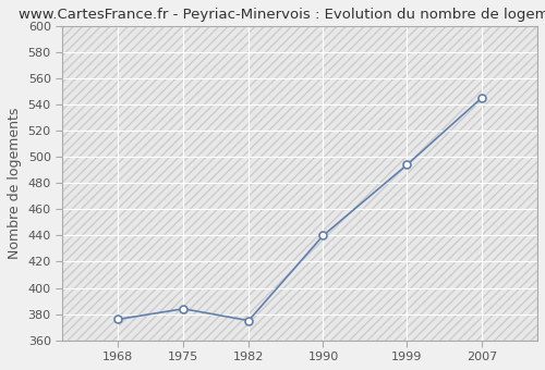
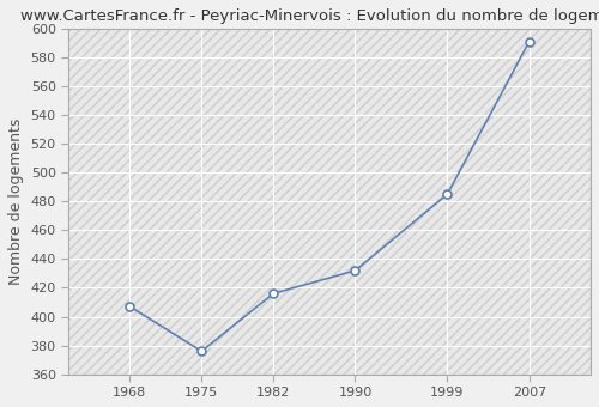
1968: 376 -> 407
1975: 384 -> 376
1982: 375 -> 416
1990: 440 -> 432
1999: 494 -> 485
2007: 545 -> 591
